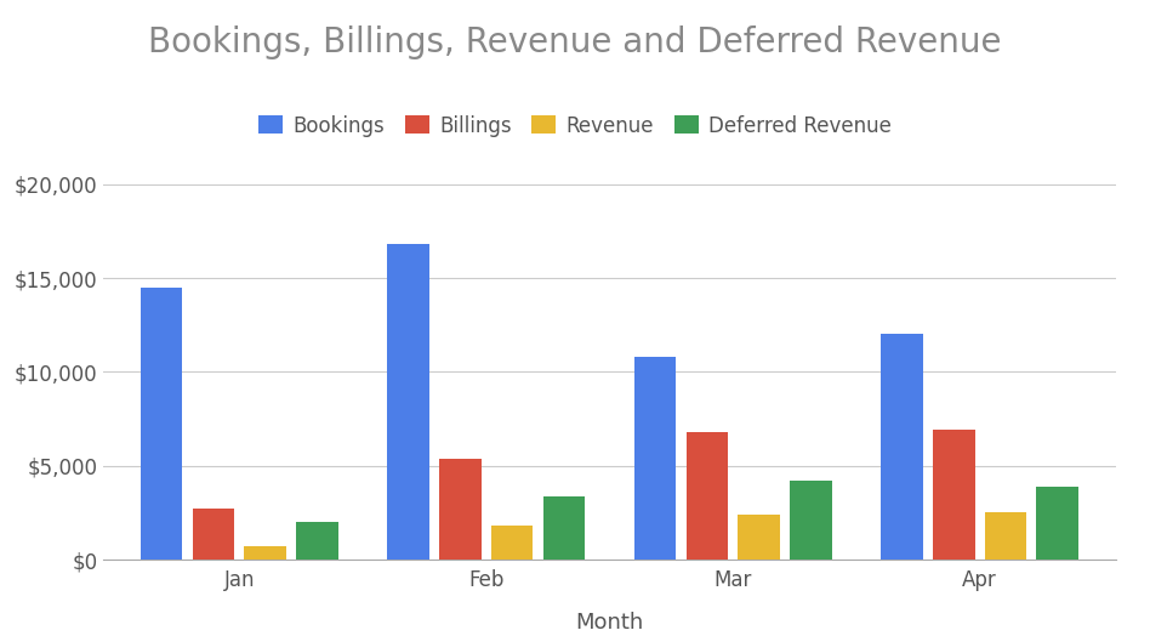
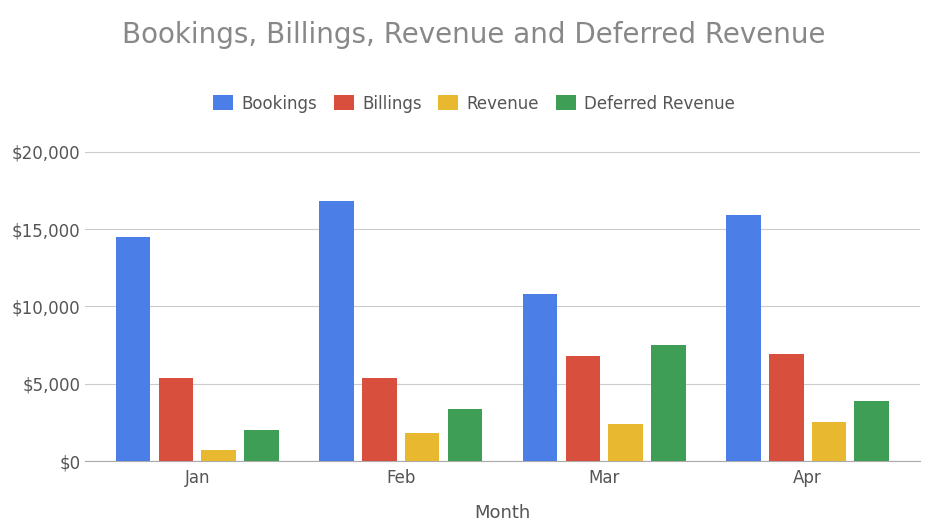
Billings/Jan: $2,700 -> $5,400
Deferred Revenue/Mar: $4,200 -> $7,500
Bookings/Apr: $12,000 -> $15,900
